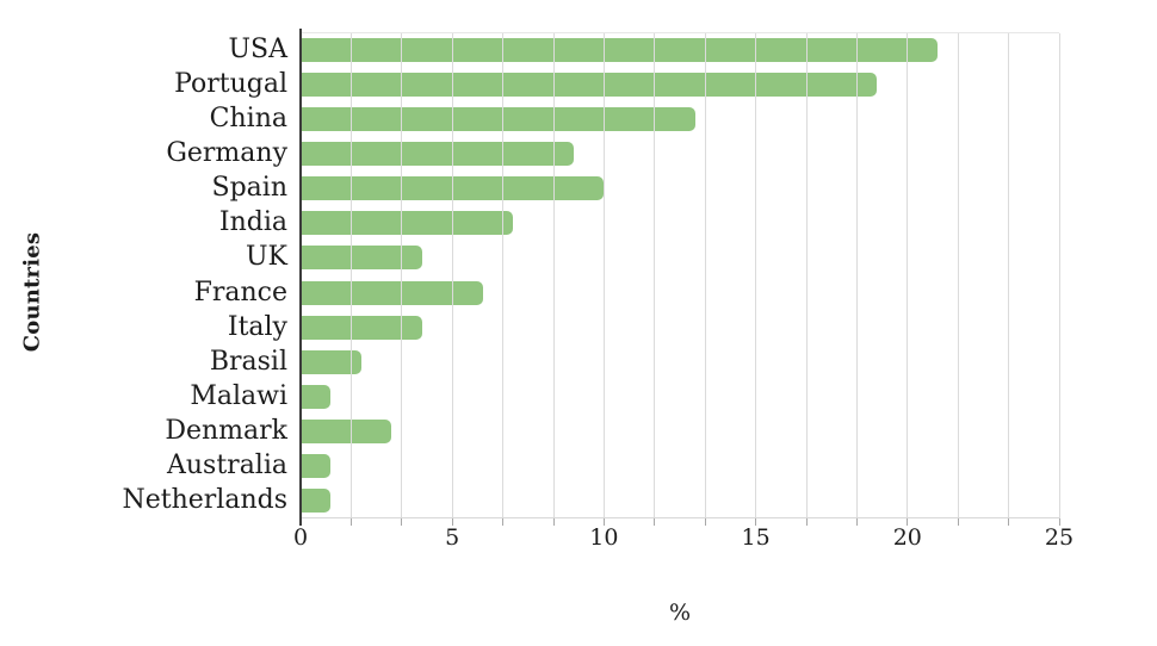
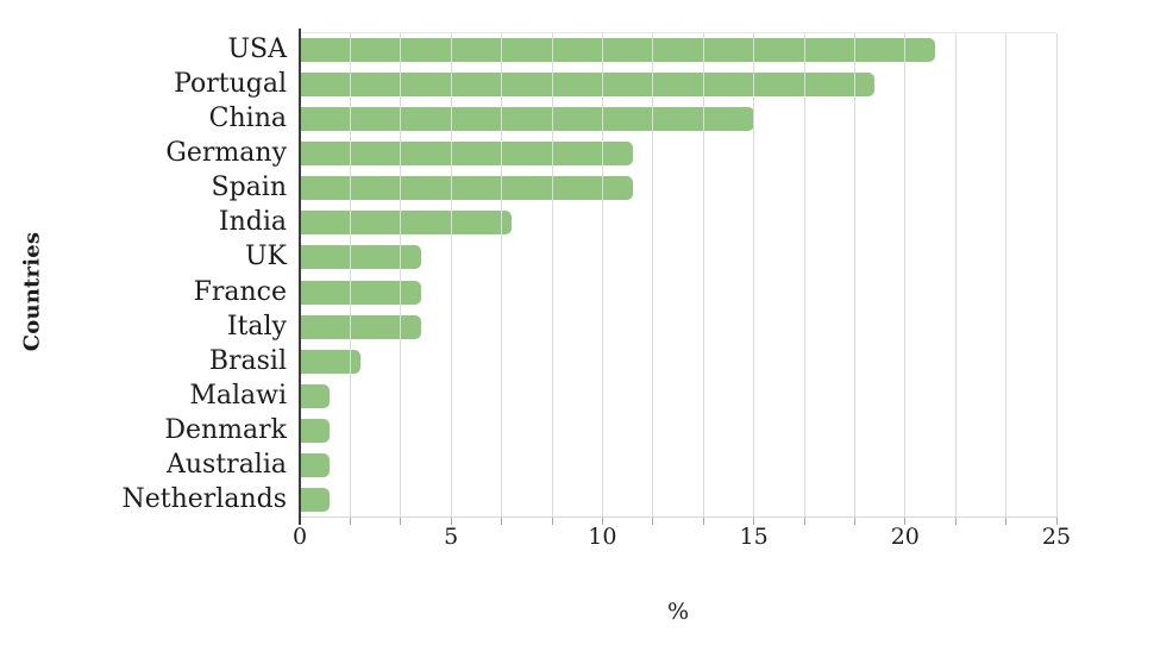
China: 13 -> 15
Germany: 9 -> 11
Spain: 10 -> 11
France: 6 -> 4
Denmark: 3 -> 1
